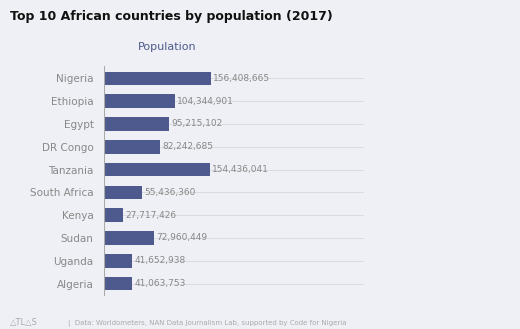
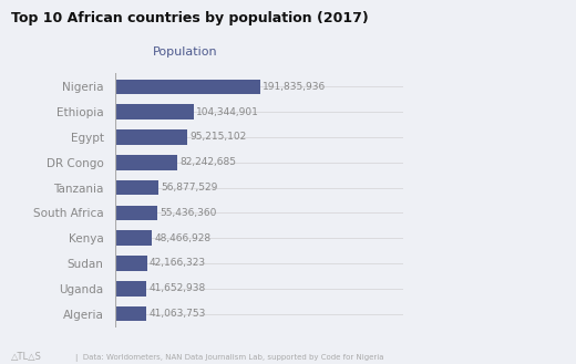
Nigeria: 156,408,665 -> 191,835,936
Tanzania: 154,436,041 -> 56,877,529
Kenya: 27,717,426 -> 48,466,928
Sudan: 72,960,449 -> 42,166,323
